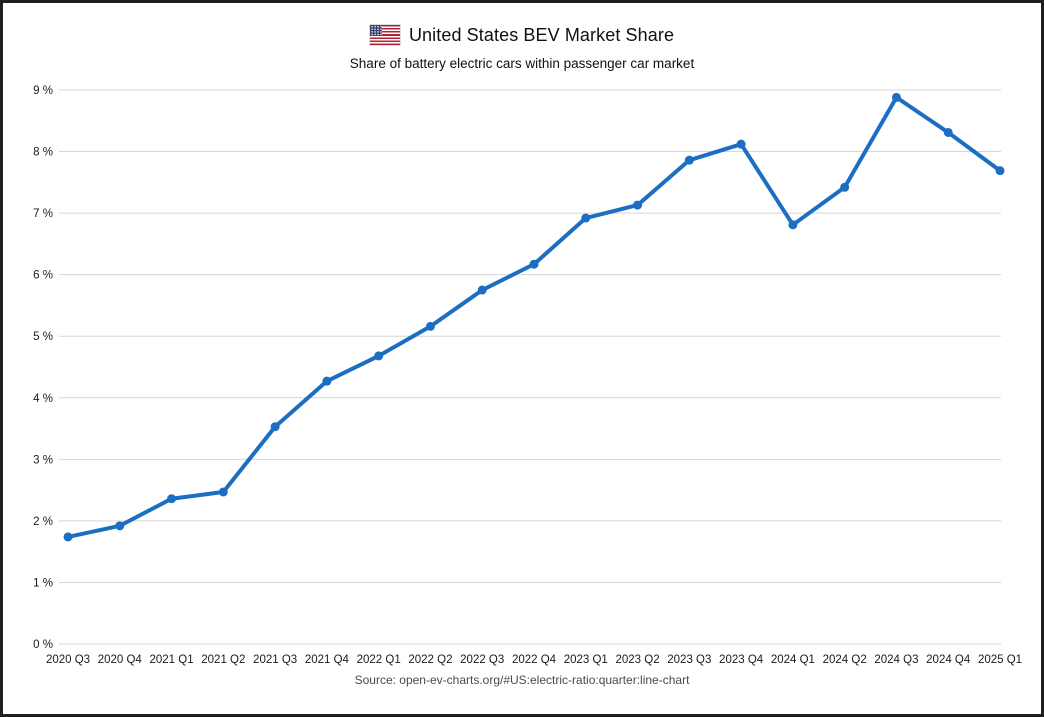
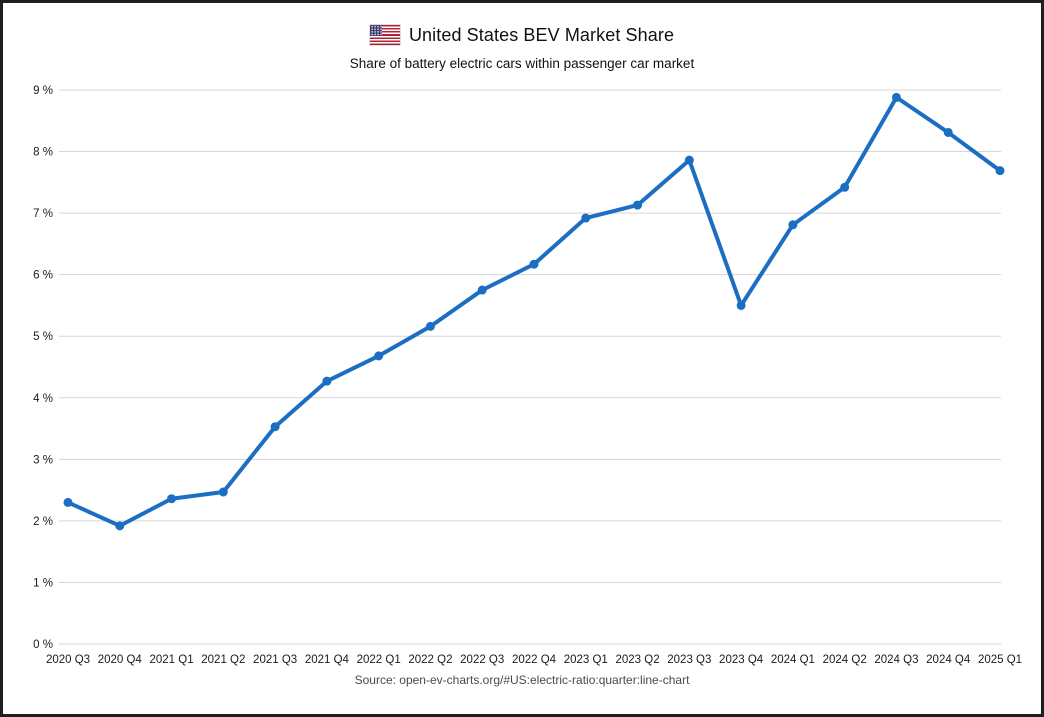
2020 Q3: 1.7% -> 2.3%
2023 Q4: 8.1% -> 5.5%
